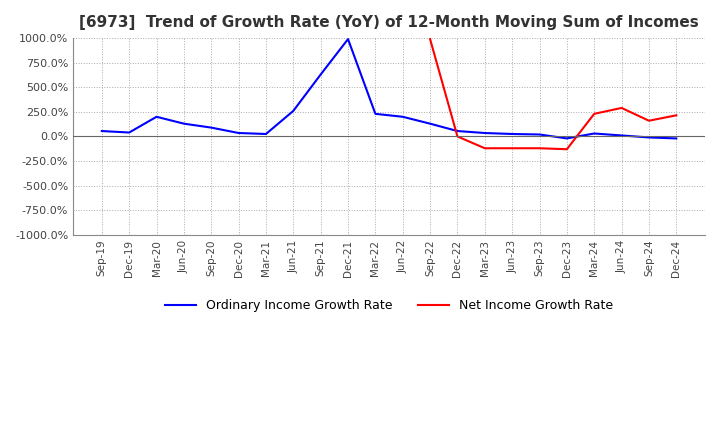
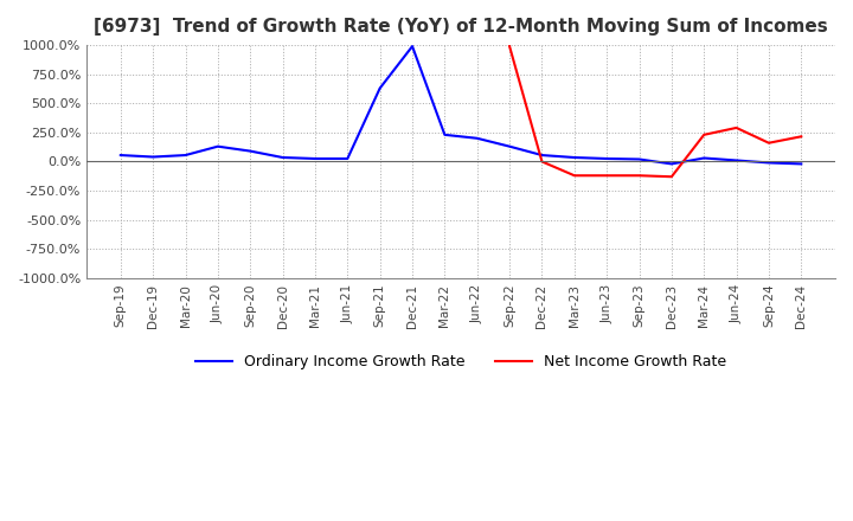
Ordinary Income Growth Rate/Mar-20: 200% -> 60%
Ordinary Income Growth Rate/Jun-21: 260% -> 20%
